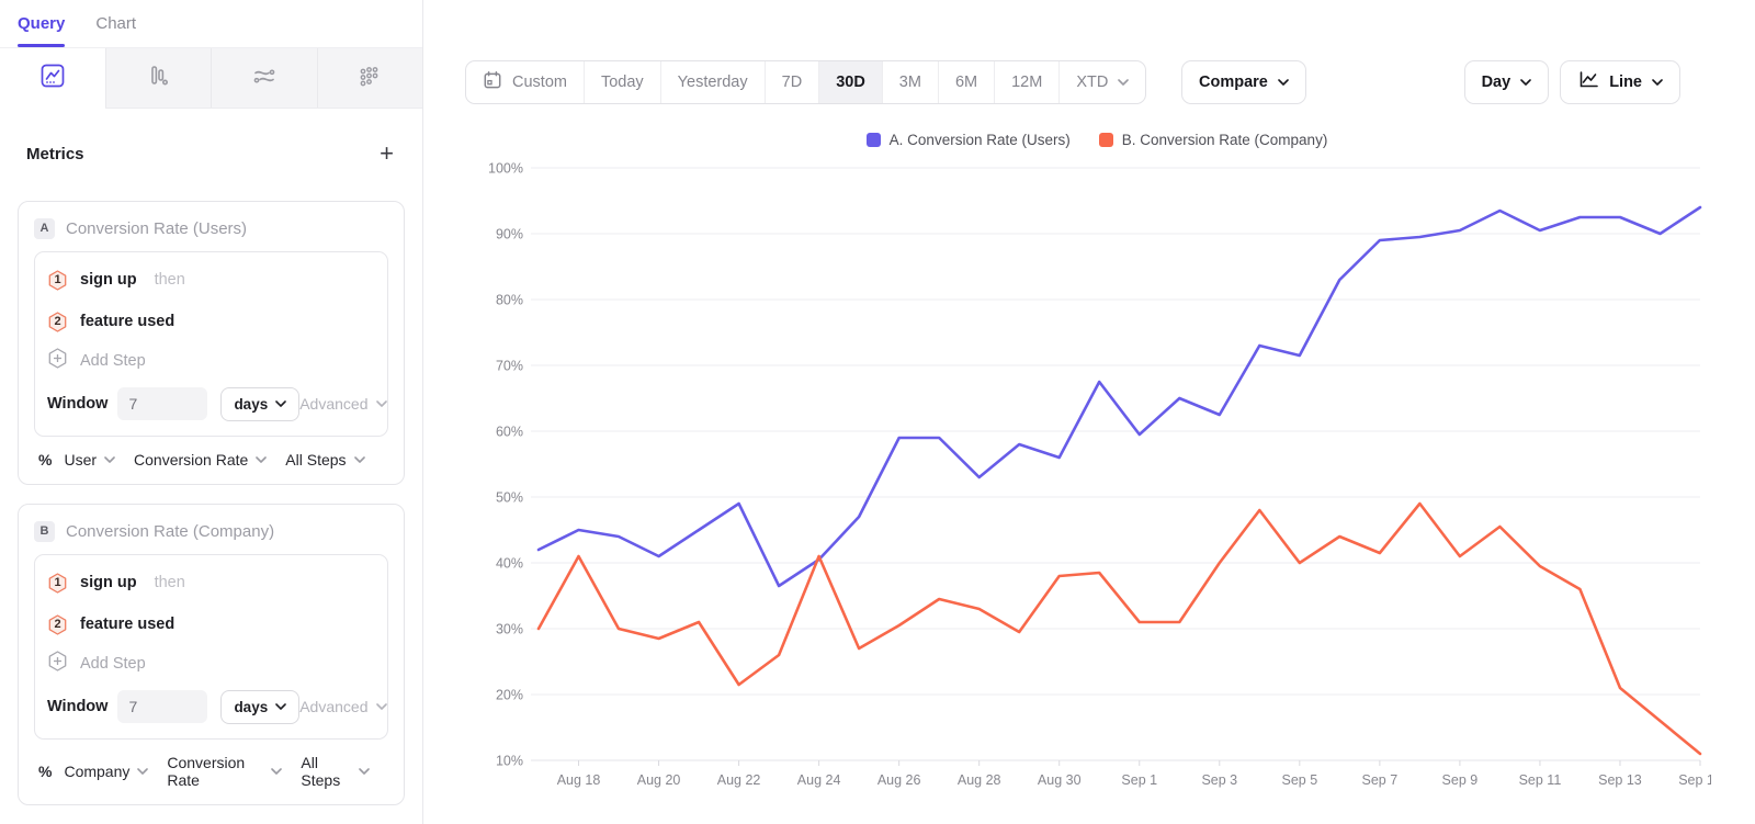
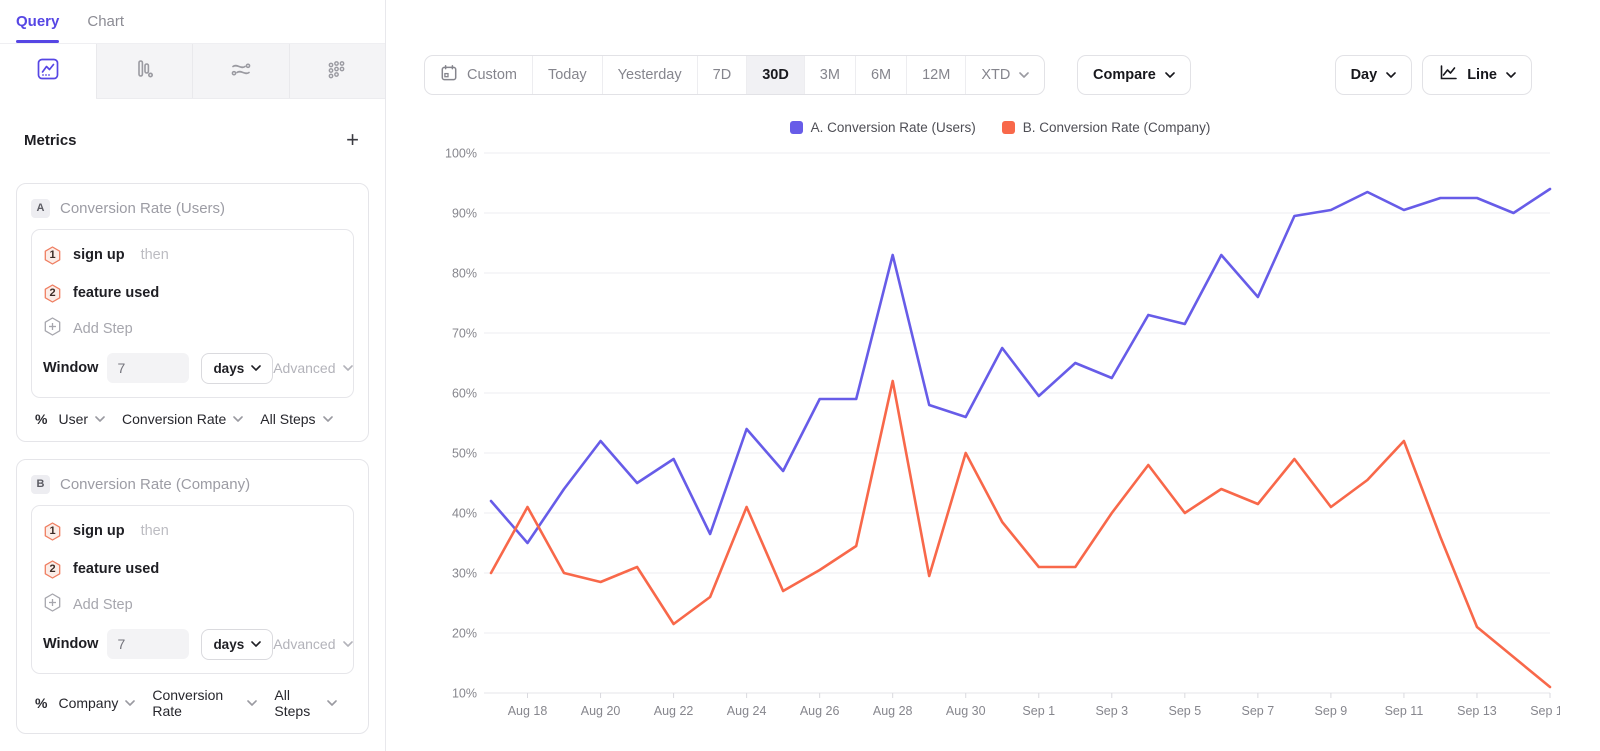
A. Conversion Rate (Users)/Aug 18: 45% -> 35%
A. Conversion Rate (Users)/Aug 20: 41% -> 52%
A. Conversion Rate (Users)/Aug 24: 40% -> 54%
A. Conversion Rate (Users)/Aug 28: 53% -> 83%
B. Conversion Rate (Company)/Aug 28: 33% -> 62%
B. Conversion Rate (Company)/Aug 30: 38% -> 50%
A. Conversion Rate (Users)/Sep 7: 89% -> 76%
B. Conversion Rate (Company)/Sep 11: 40% -> 52%
